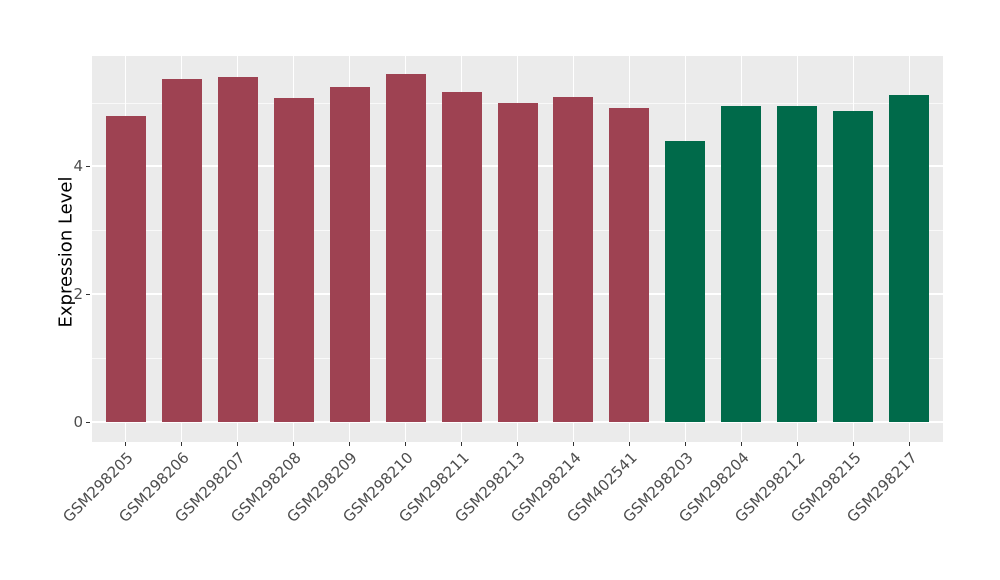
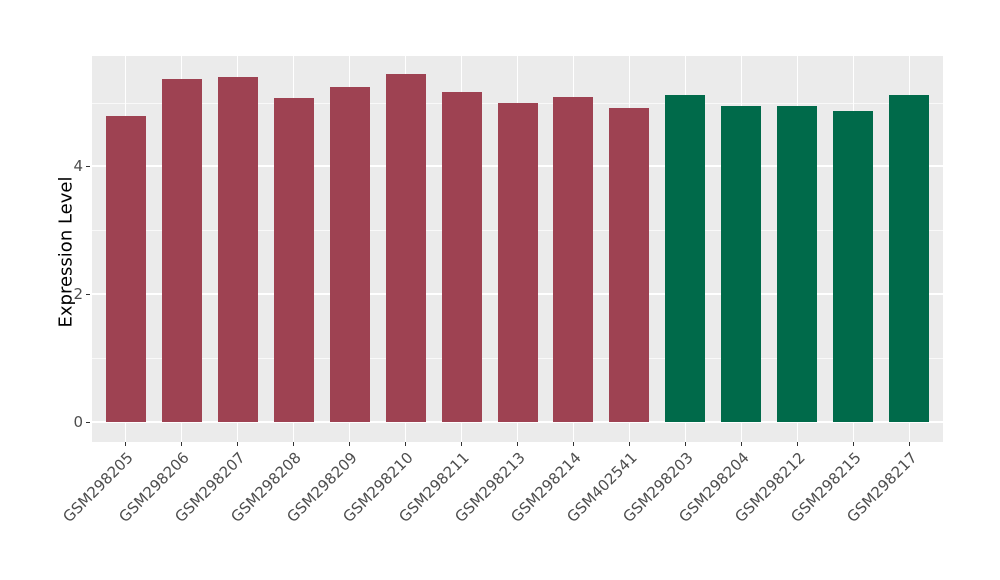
GSM298203: 4.4 -> 5.1
